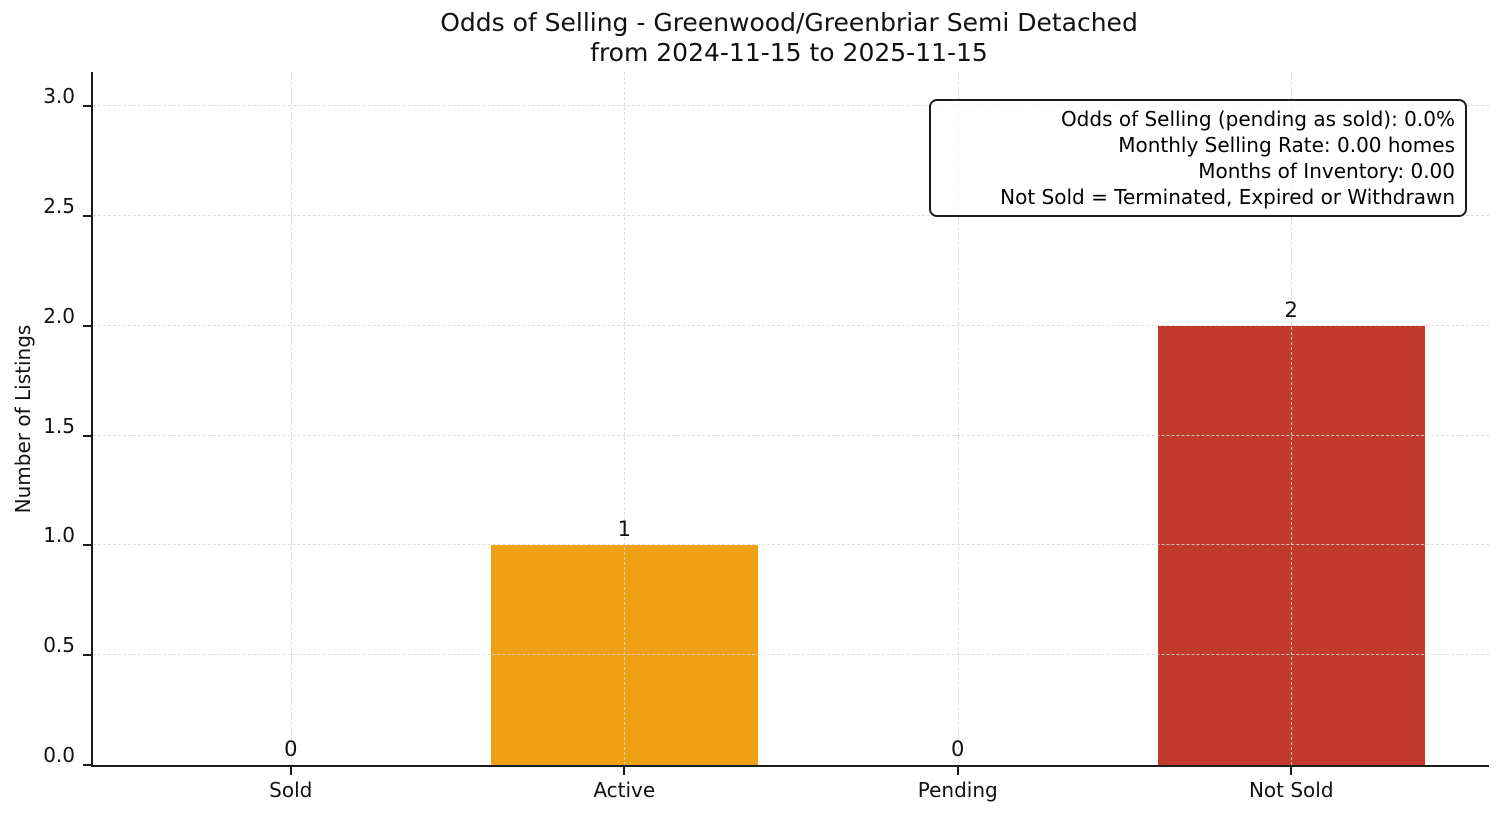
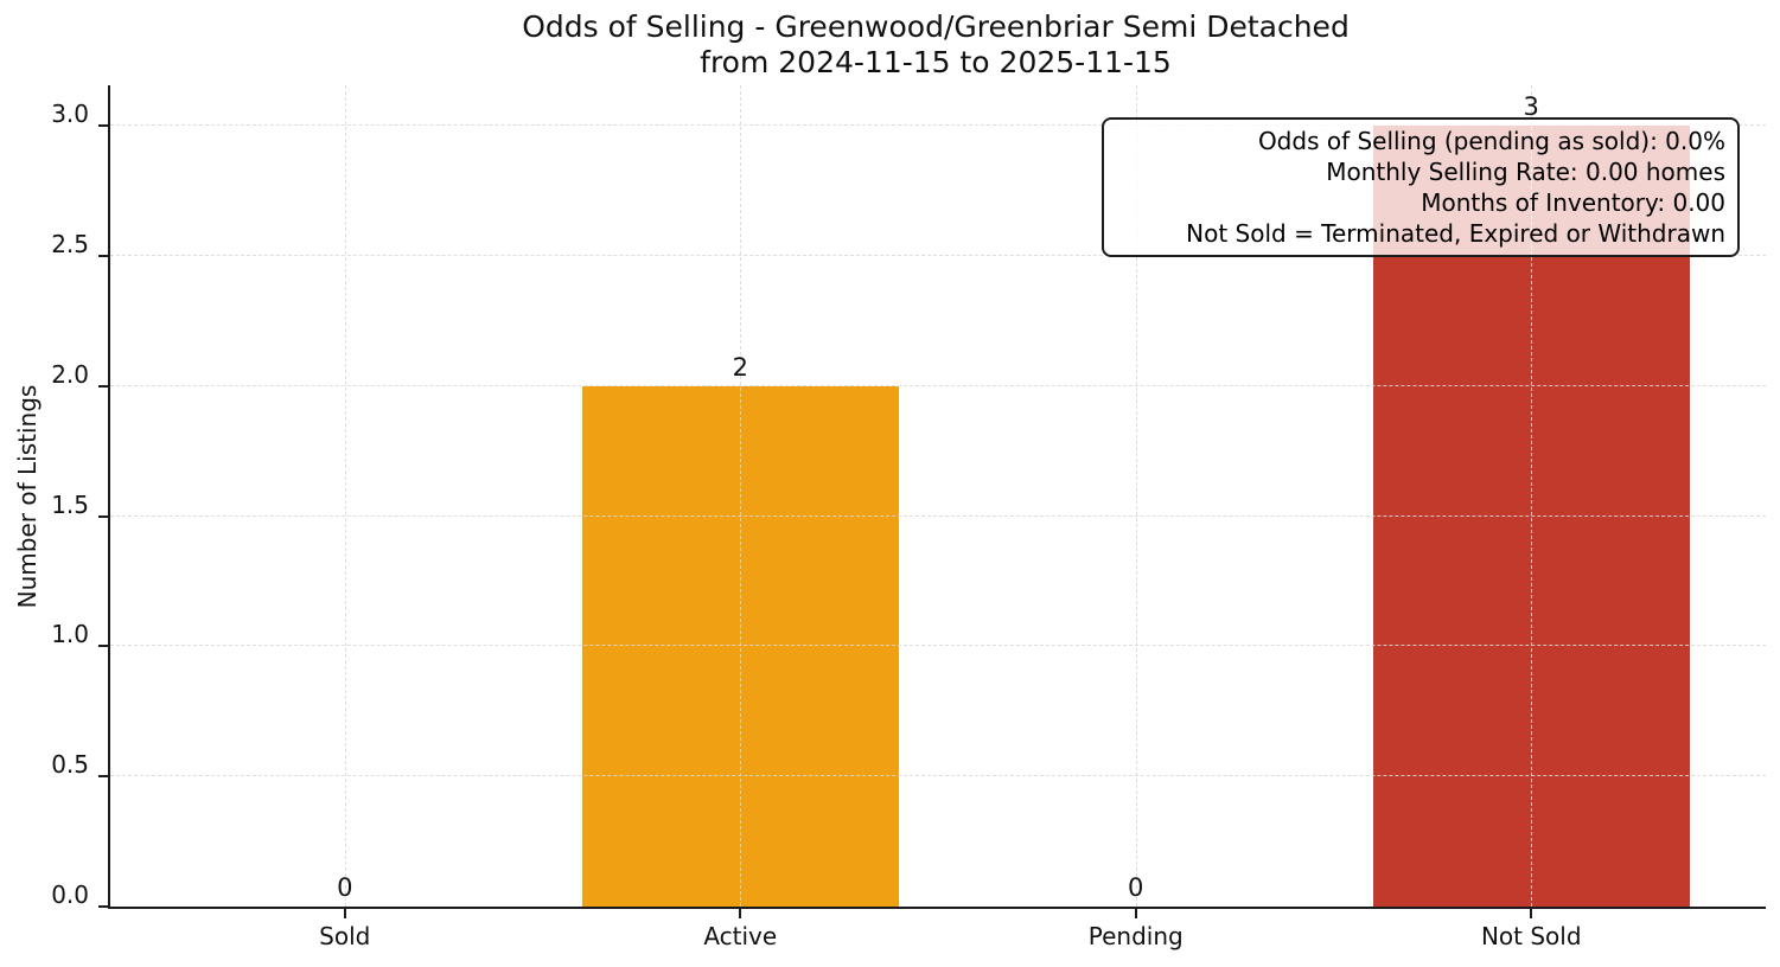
Active: 1 -> 2
Not Sold: 2 -> 3
